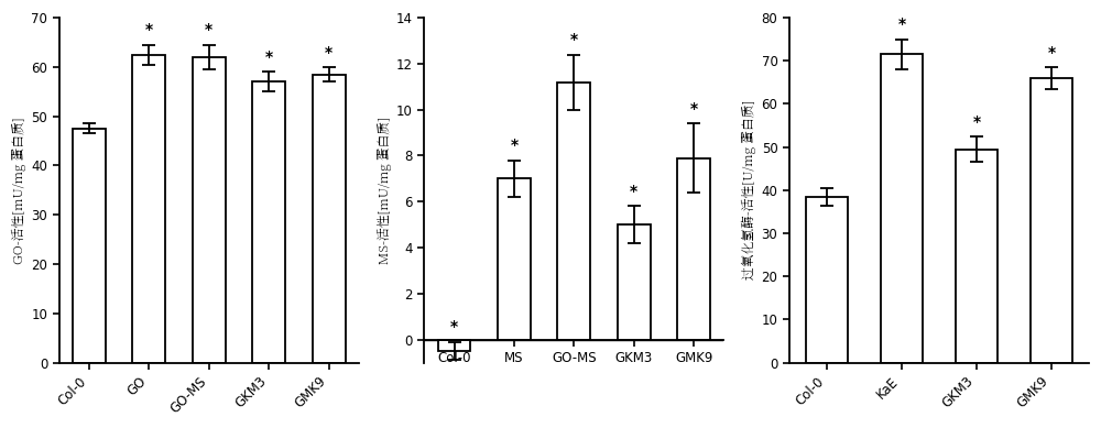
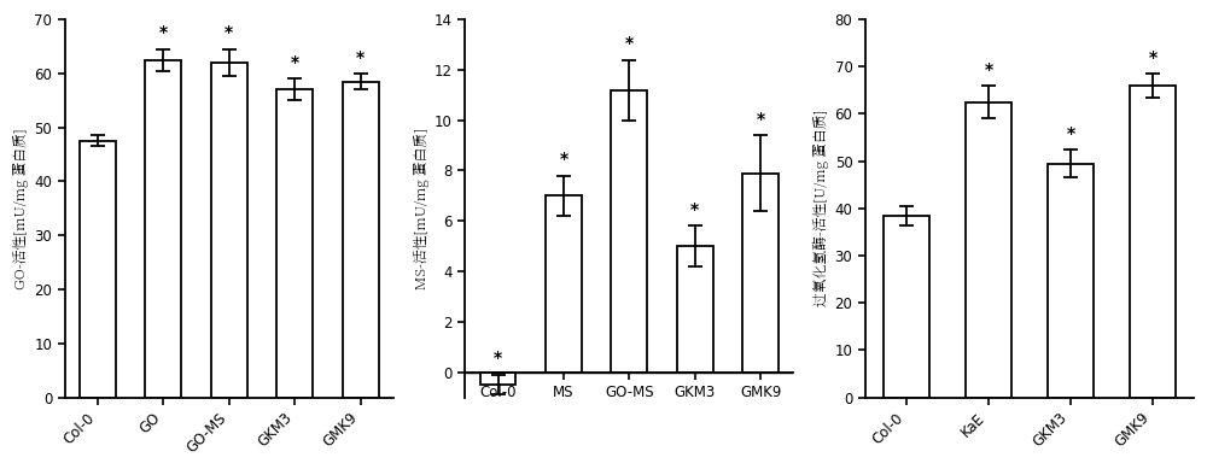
KaE: 71.5 -> 62.5
